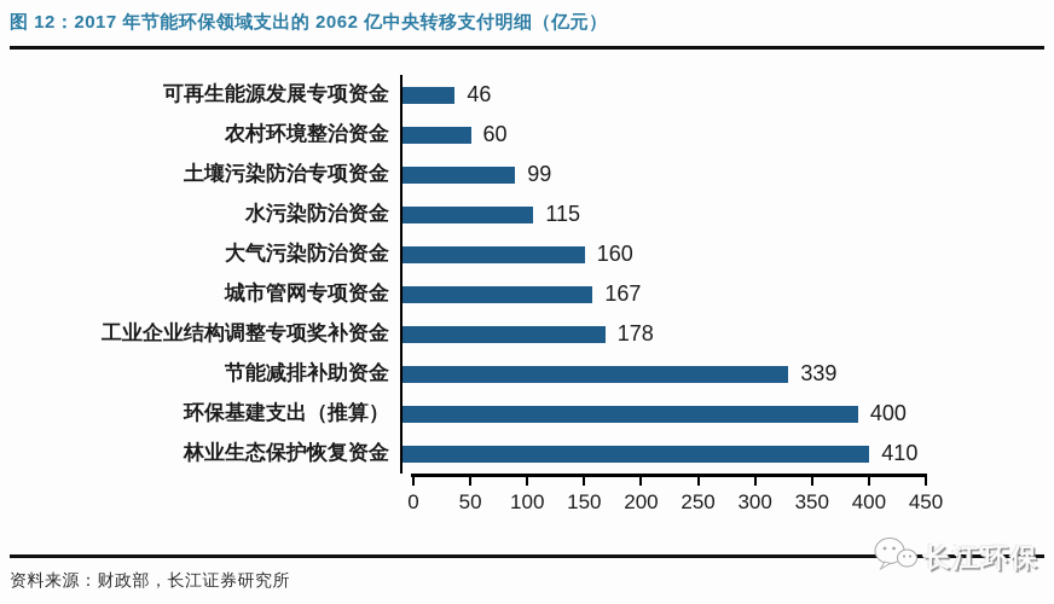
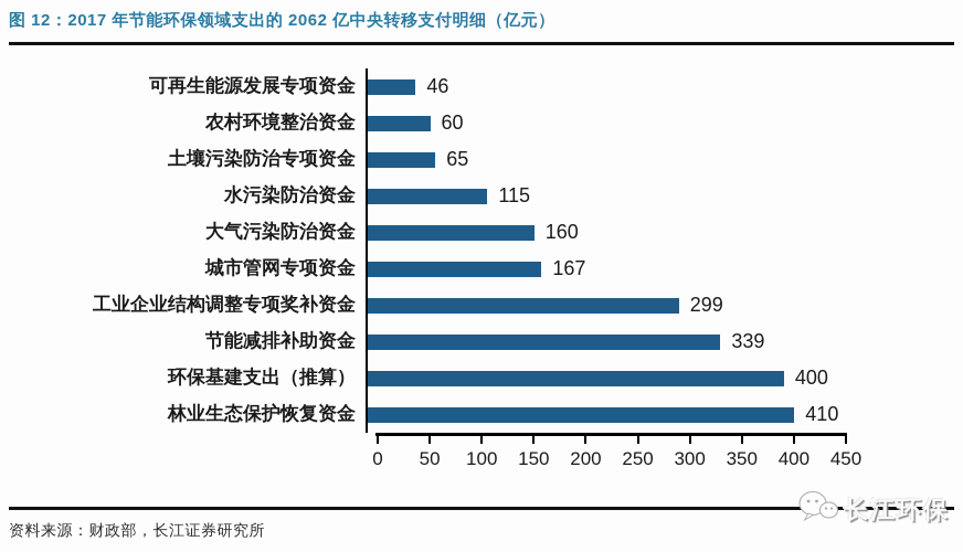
土壤污染防治专项资金: 99 -> 65
工业企业结构调整专项奖补资金: 178 -> 299
